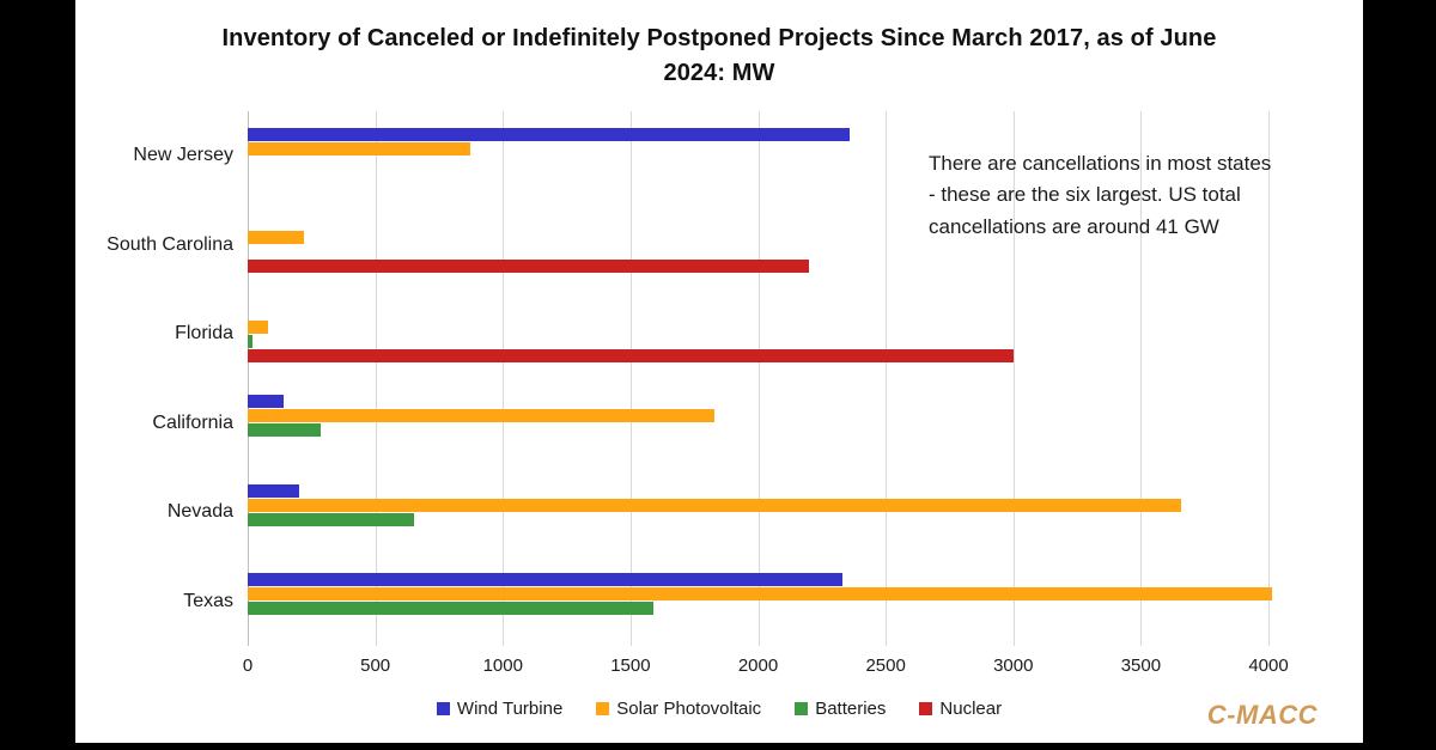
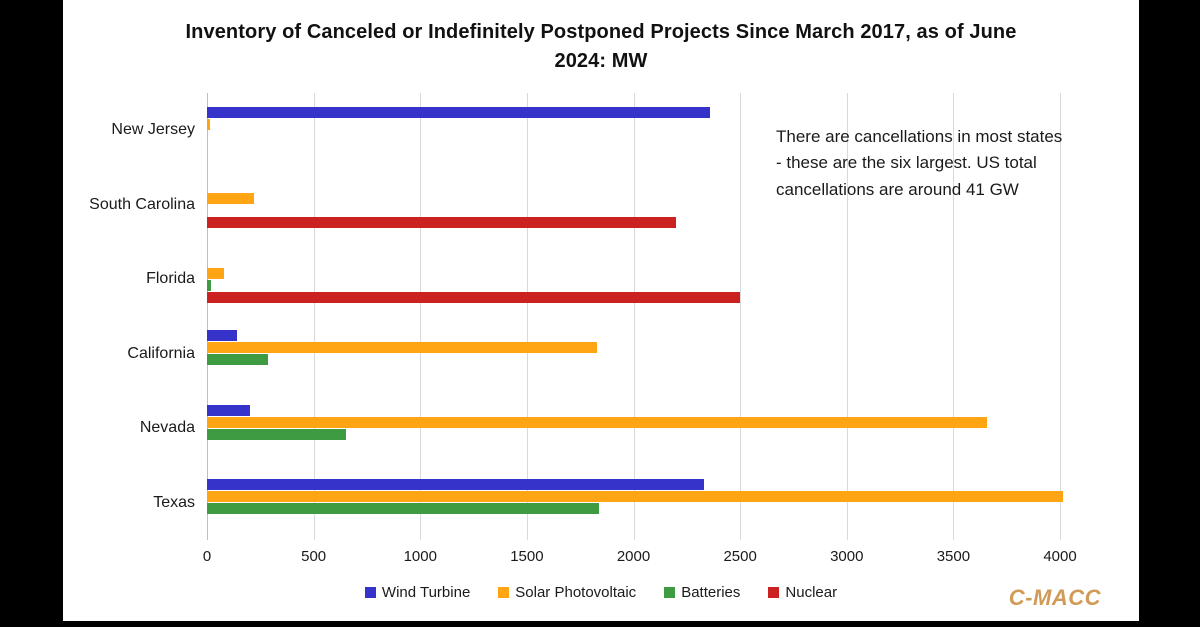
Solar Photovoltaic/New Jersey: 870 -> 20
Nuclear/Florida: 3000 -> 2500
Batteries/Texas: 1590 -> 1840
